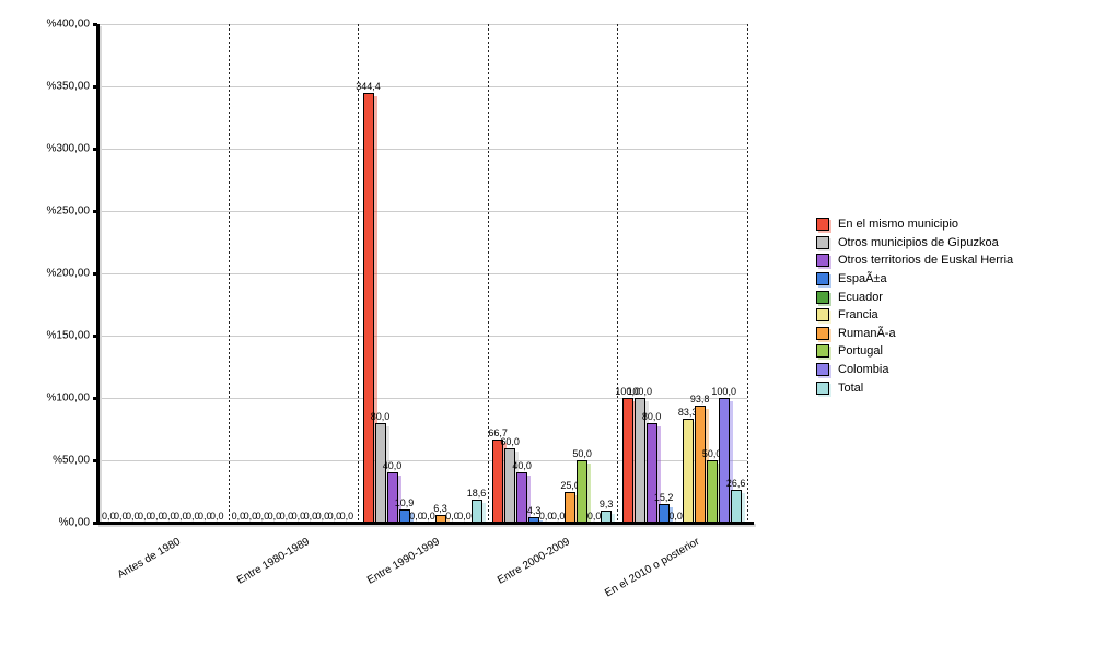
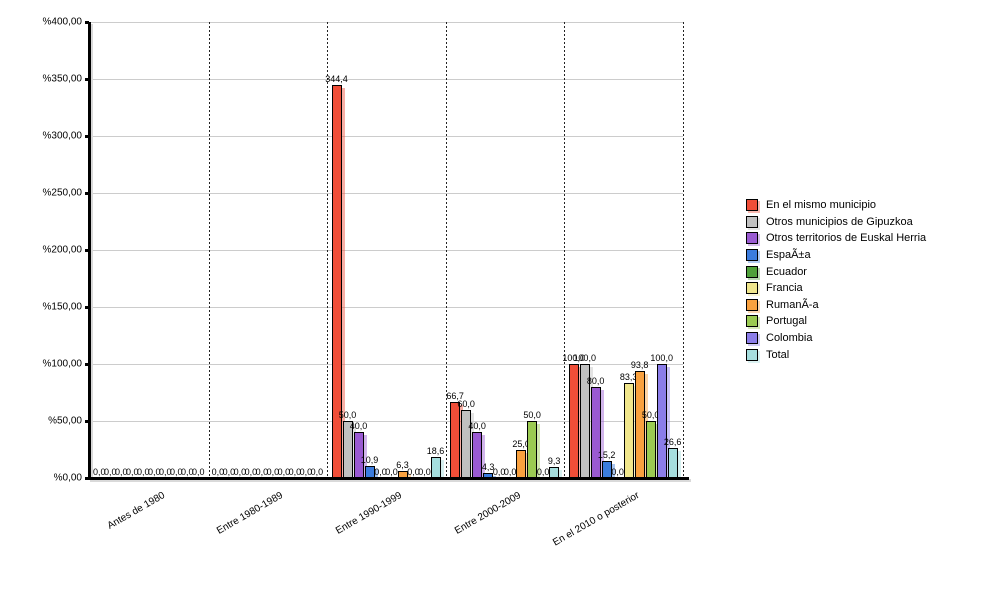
Otros municipios de Gipuzkoa/Entre 1990-1999: 80,0 -> 50,0
